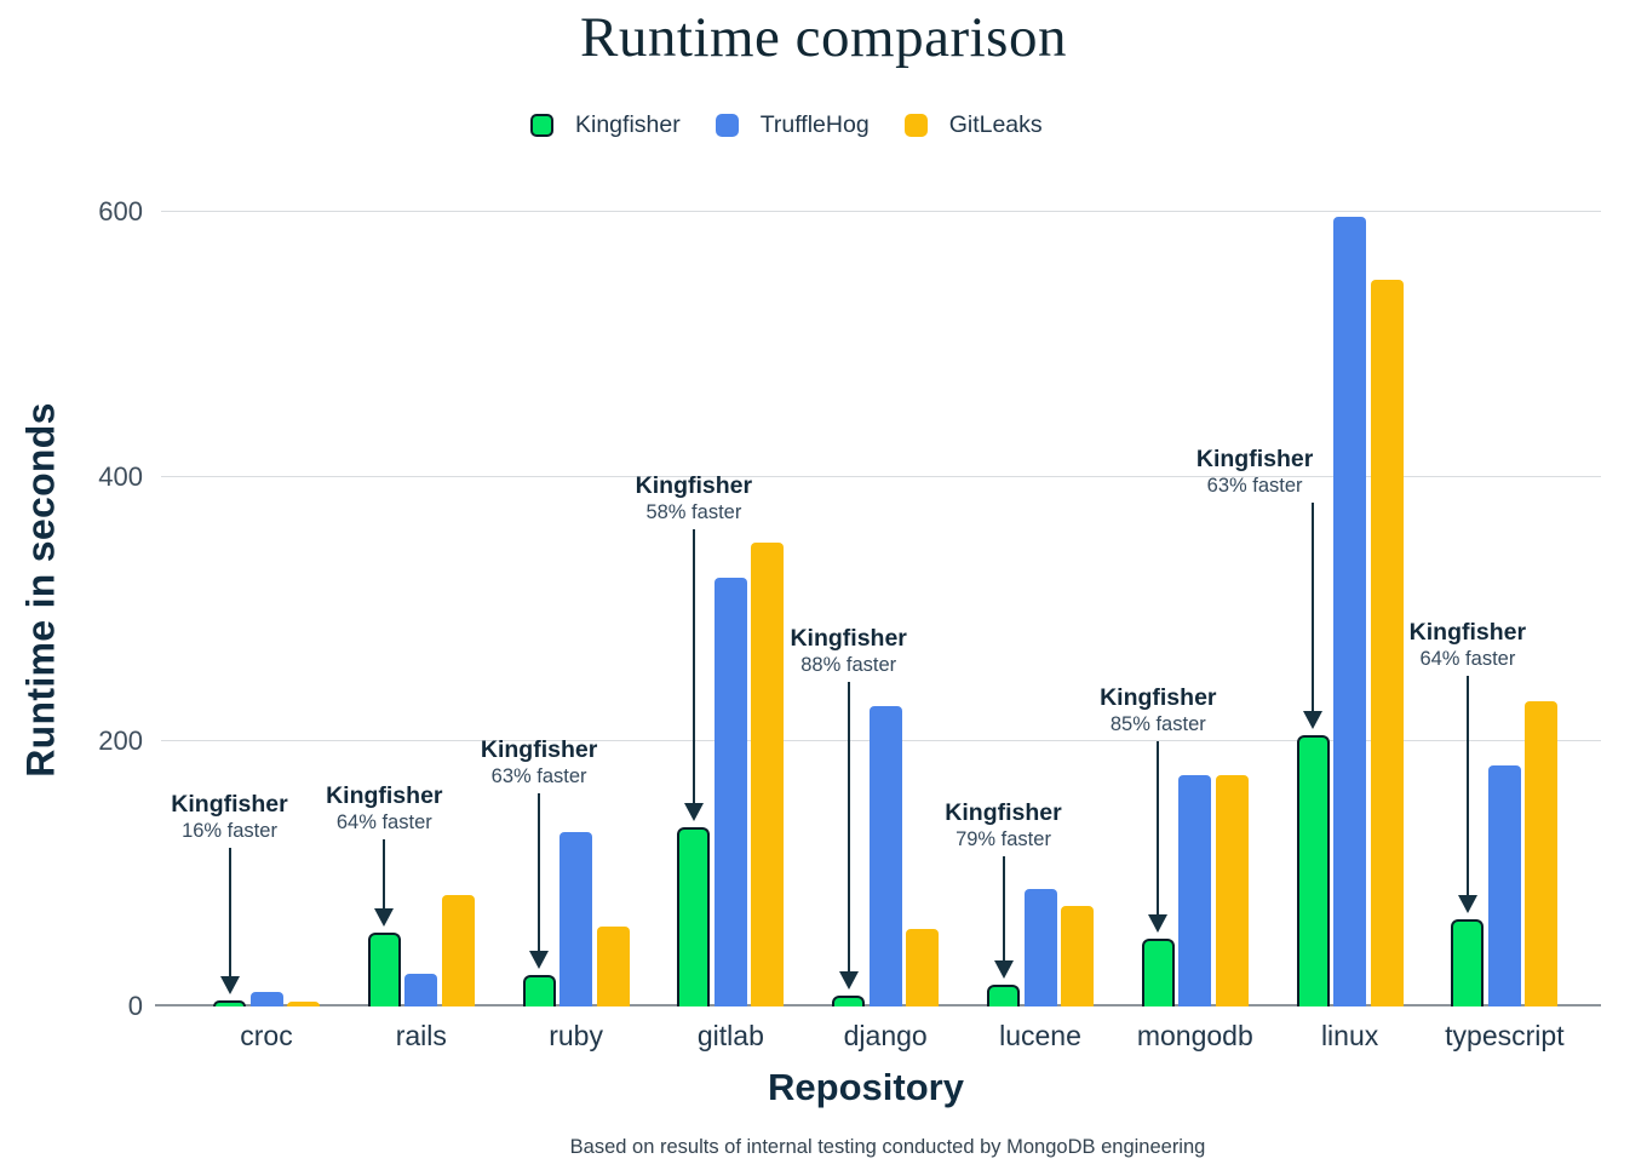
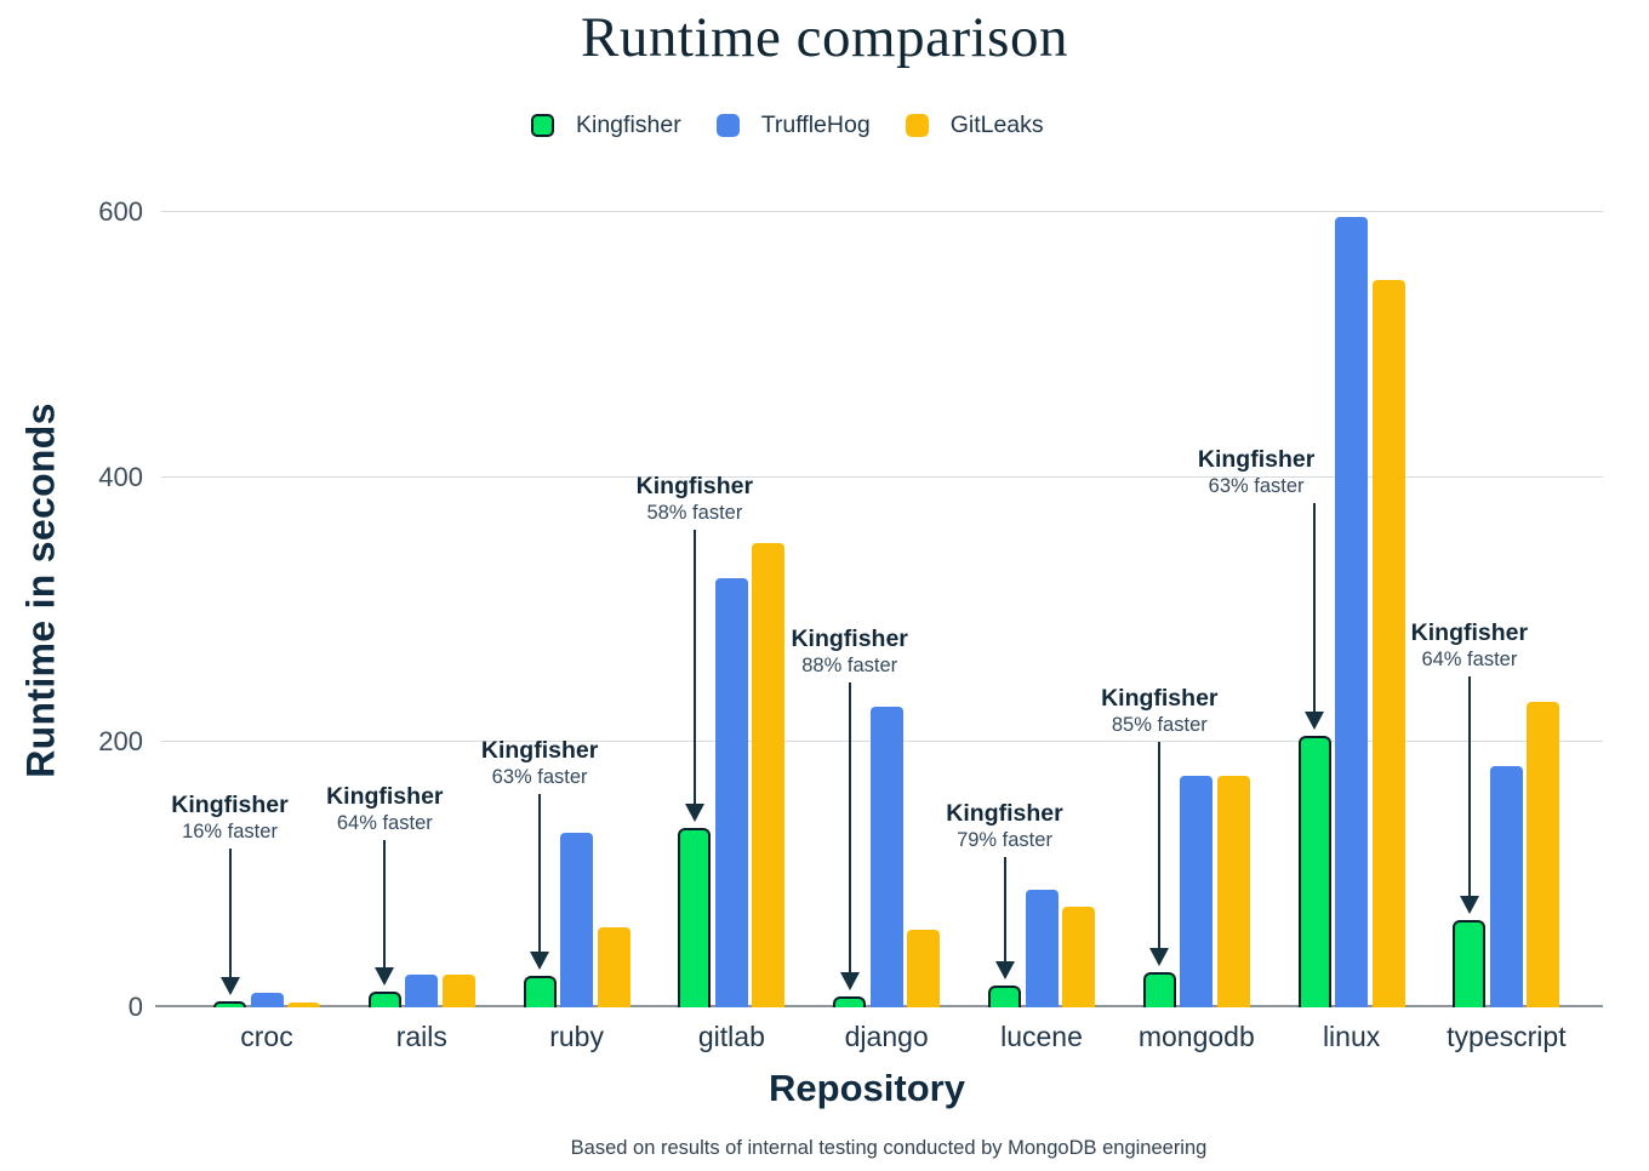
Kingfisher/rails: 55 -> 11
GitLeaks/rails: 83 -> 24
Kingfisher/mongodb: 50 -> 26
